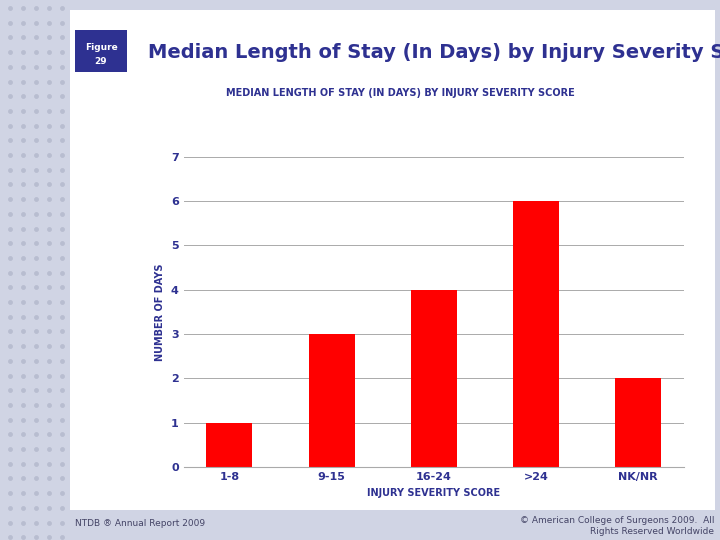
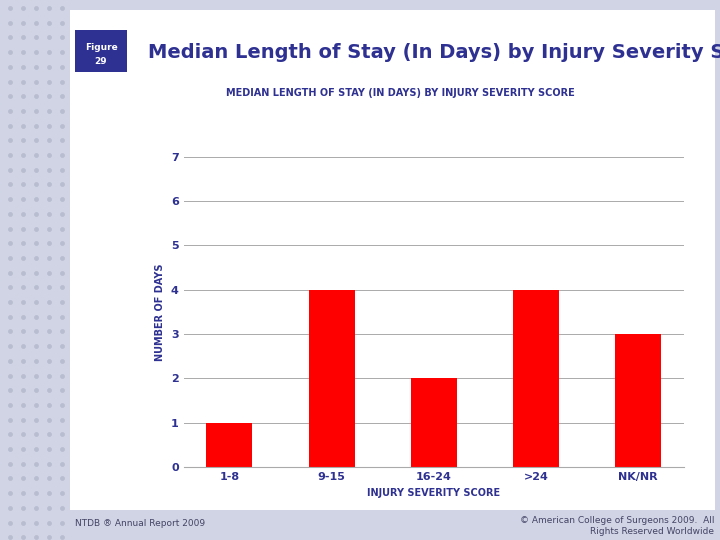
9-15: 3 -> 4
16-24: 4 -> 2
>24: 6 -> 4
NK/NR: 2 -> 3
